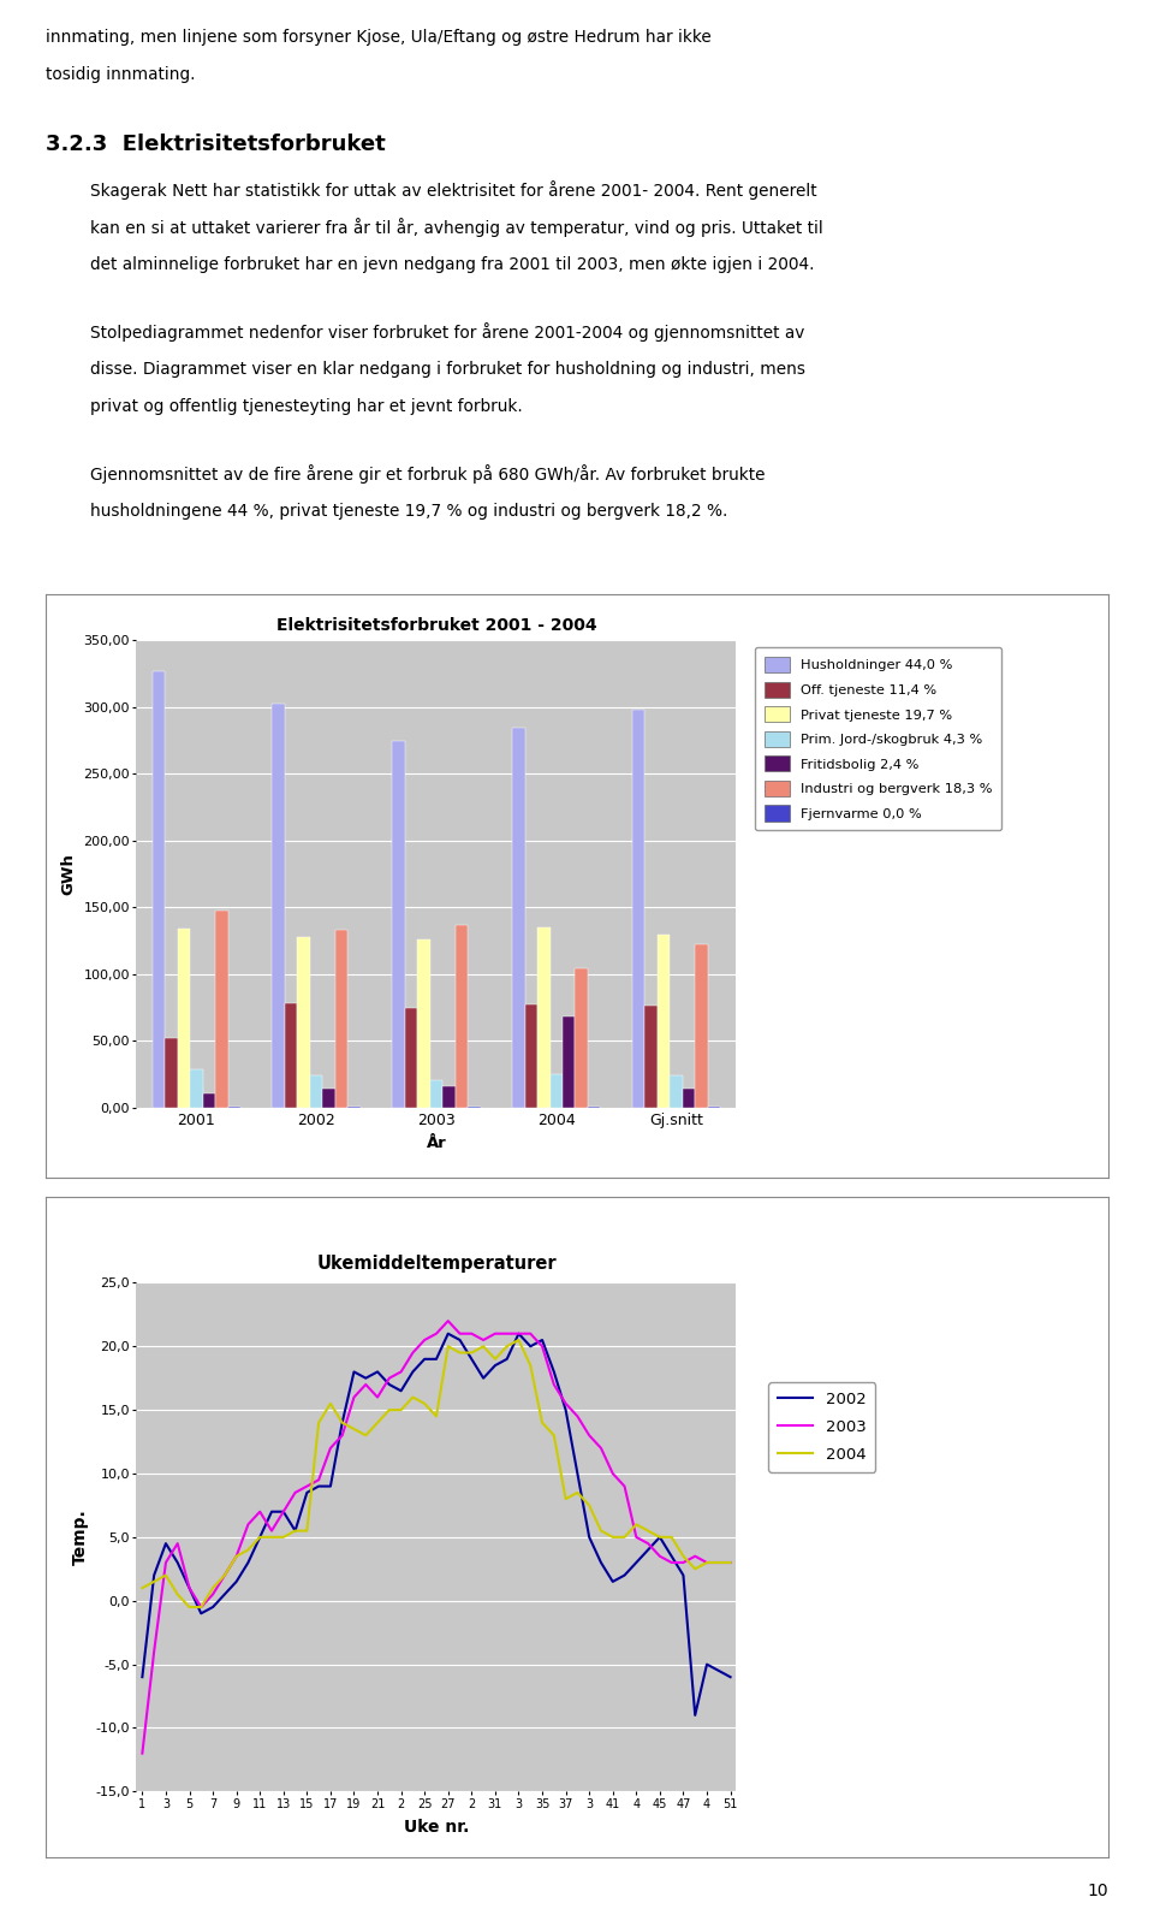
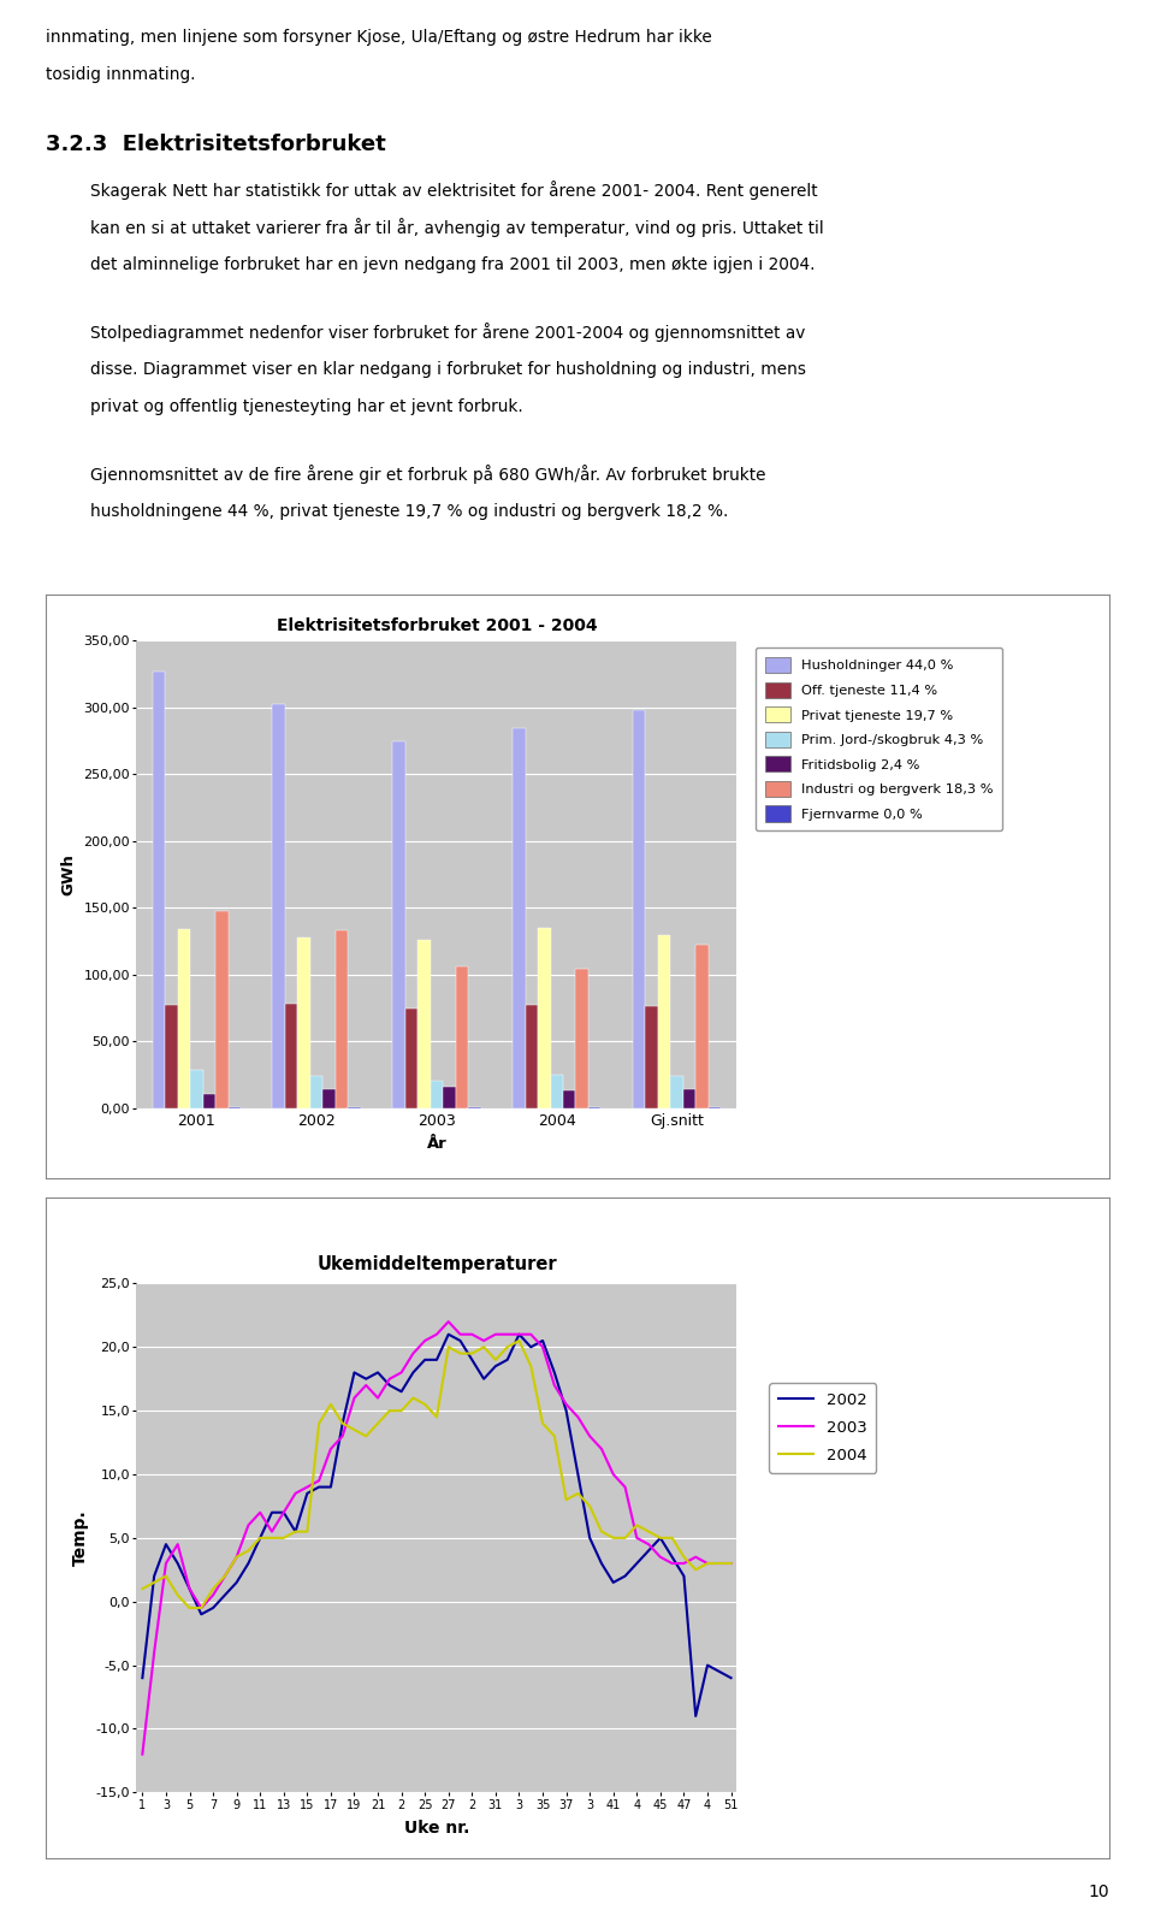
Elektrisitetsforbruket 2001 - 2004/Off. tjeneste 11,4 %/2001: 52 -> 77
Elektrisitetsforbruket 2001 - 2004/Industri og bergverk 18,3 %/2003: 137 -> 106
Elektrisitetsforbruket 2001 - 2004/Fritidsbolig 2,4 %/2004: 68 -> 13
